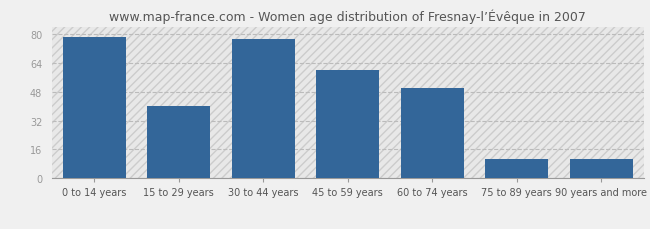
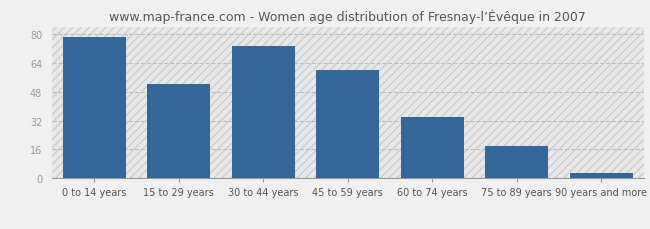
15 to 29 years: 40 -> 52
30 to 44 years: 77 -> 73
60 to 74 years: 50 -> 34
75 to 89 years: 11 -> 18
90 years and more: 11 -> 3
